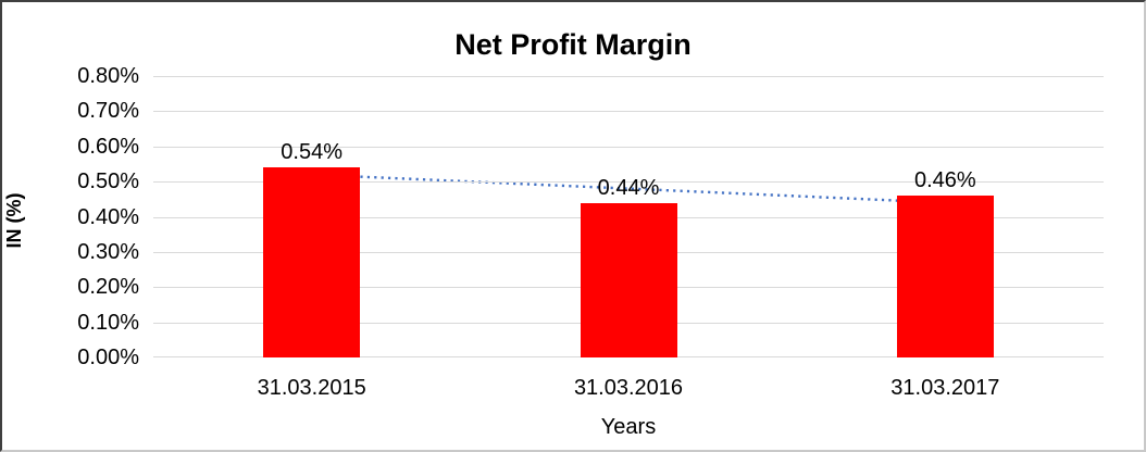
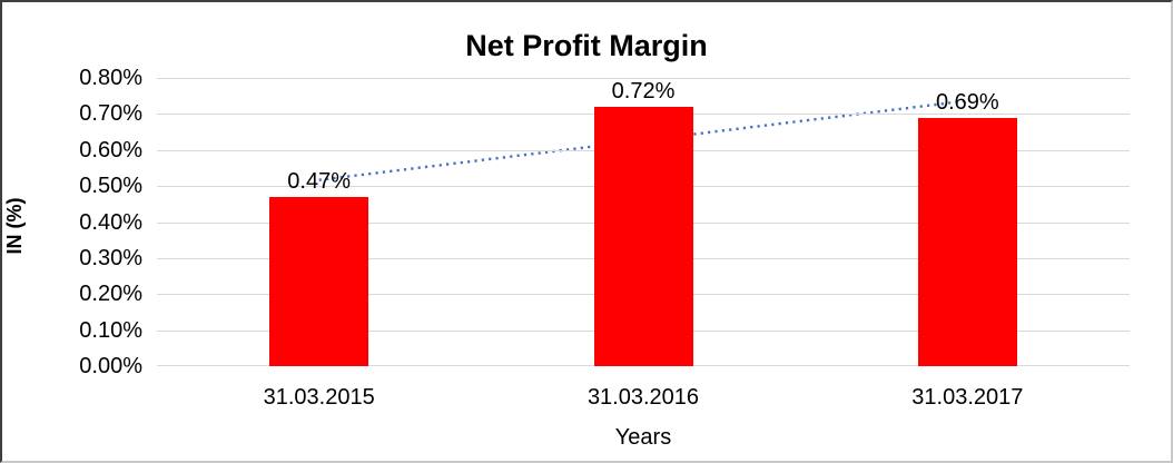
31.03.2015: 0.54% -> 0.47%
31.03.2016: 0.44% -> 0.72%
31.03.2017: 0.46% -> 0.69%
